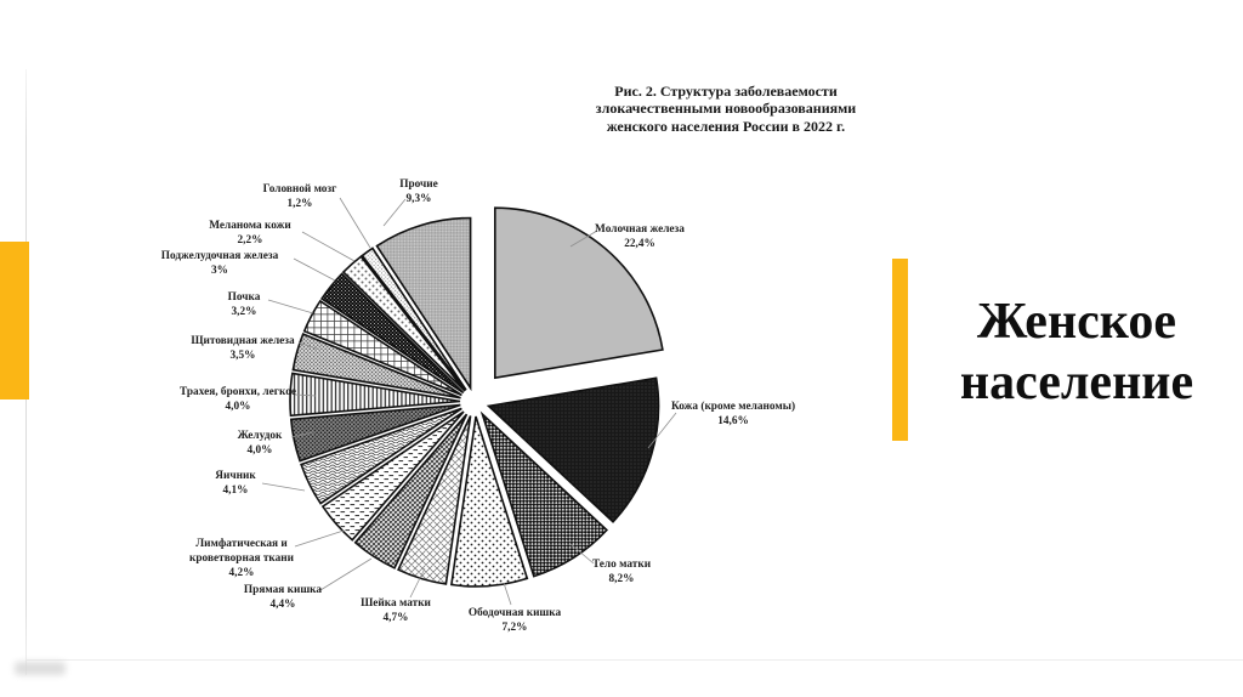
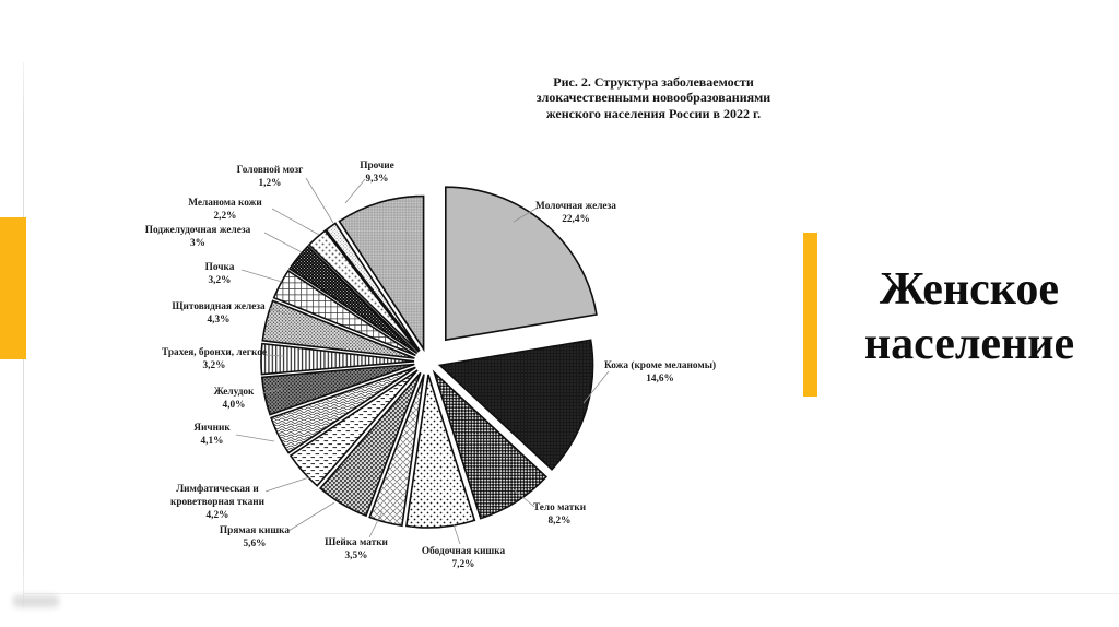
Шейка матки: 4,7% -> 3,5%
Прямая кишка: 4,4% -> 5,6%
Трахея, бронхи, легкое: 4,0% -> 3,2%
Щитовидная железа: 3,5% -> 4,3%
